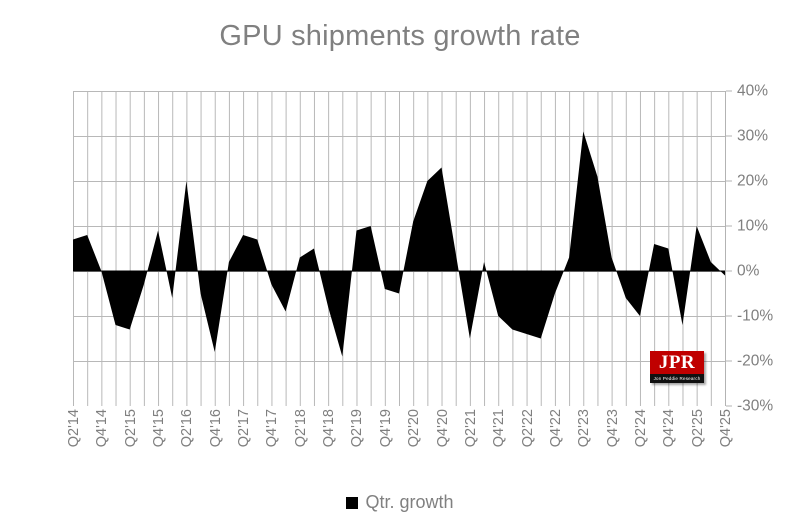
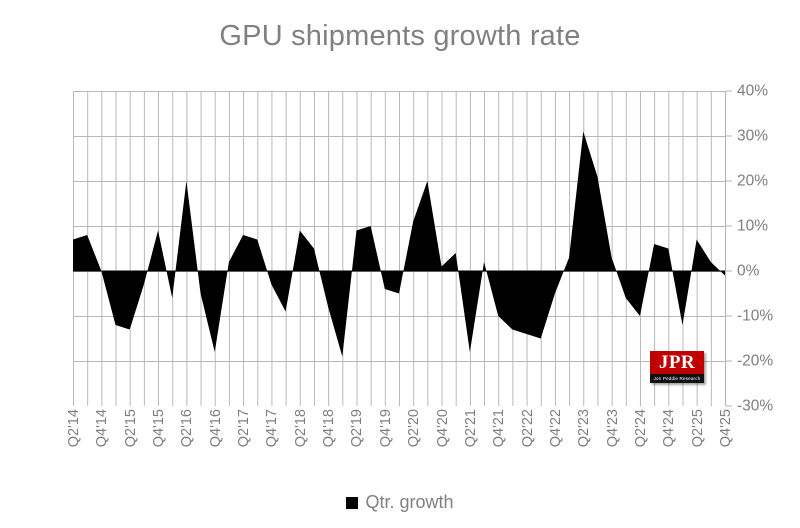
Q2'18: 3% -> 9%
Q4'20: 23% -> 1%
Q2'21: -15% -> -18%
Q2'25: 10% -> 7%
